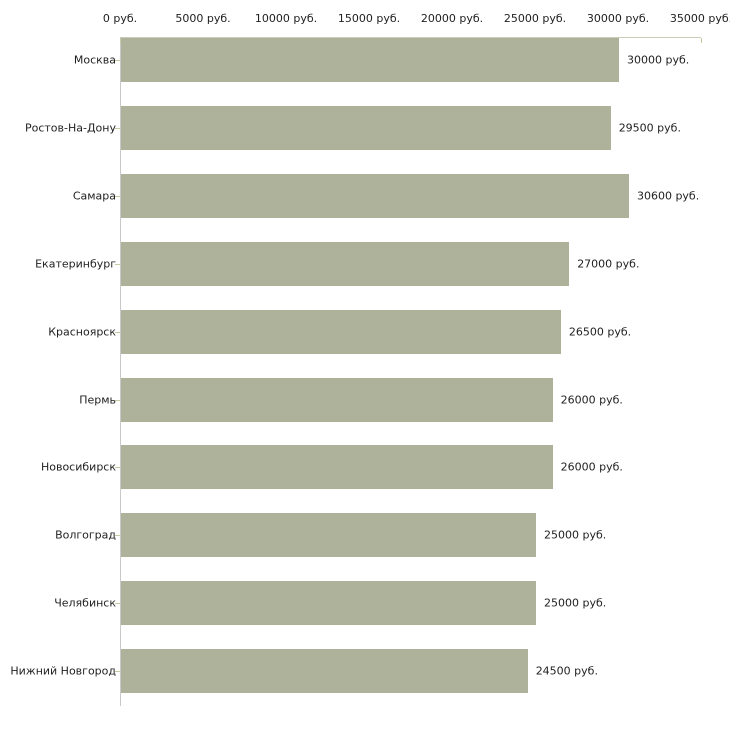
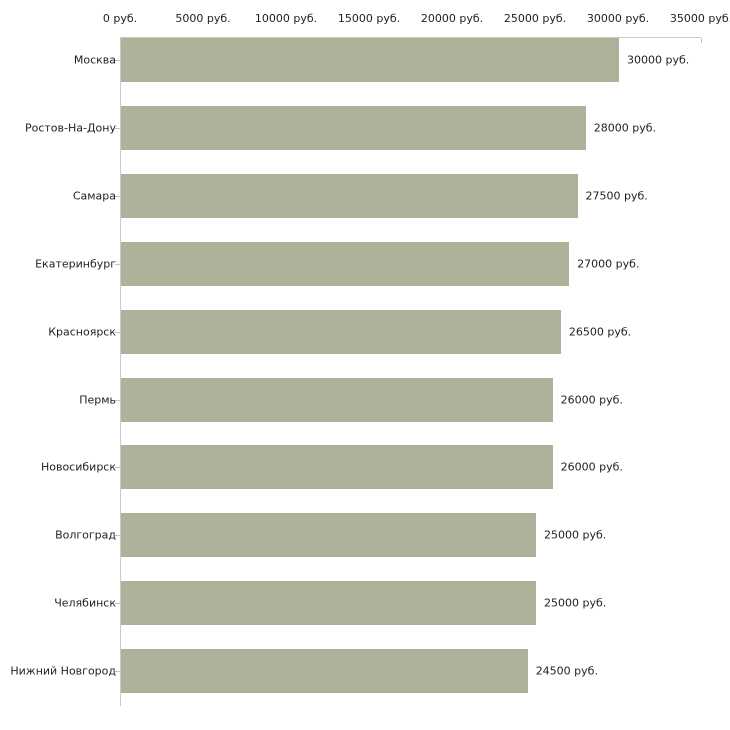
Ростов-На-Дону: 29500 -> 28000
Самара: 30600 -> 27500
